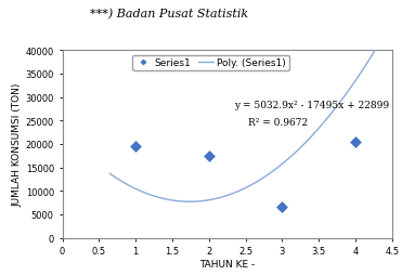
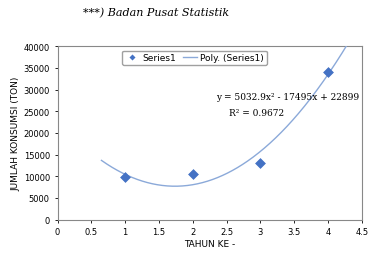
Series1/1: 19500 -> 9800
Series1/2: 17500 -> 10500
Series1/3: 6500 -> 13000
Series1/4: 20500 -> 34000
